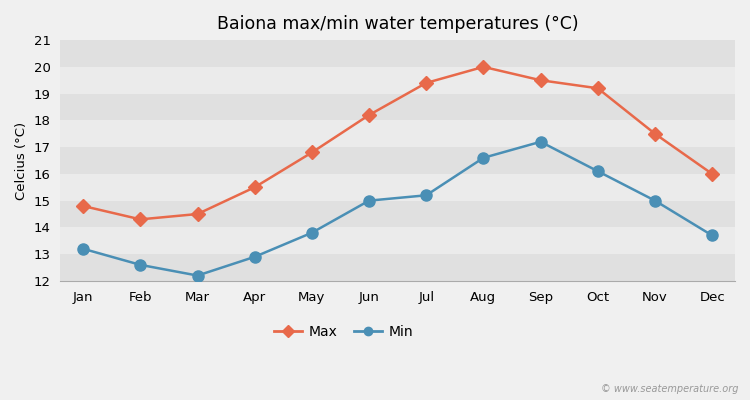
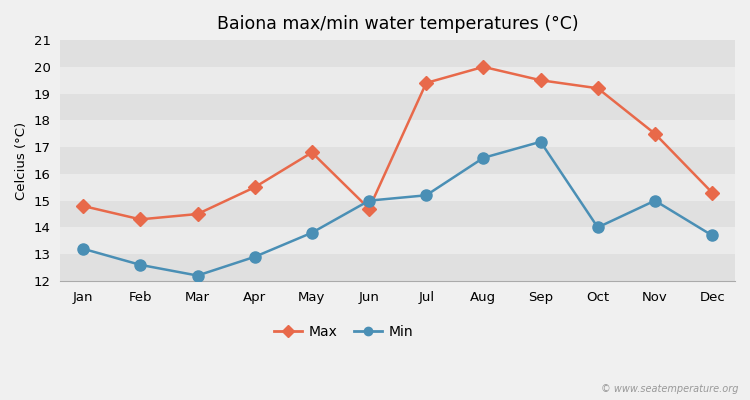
Max/Jun: 18.2 -> 14.7
Min/Oct: 16.1 -> 14.0
Max/Dec: 16.0 -> 15.3
